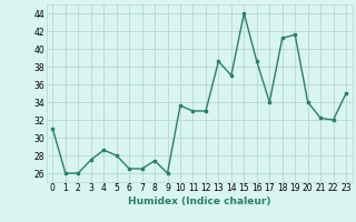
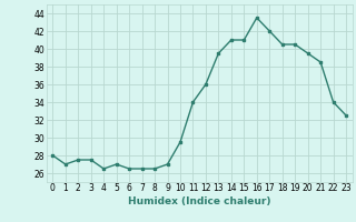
0: 31.0 -> 28.0
1: 26.0 -> 27.0
2: 26.0 -> 27.5
4: 28.6 -> 26.5
5: 28.0 -> 27.0
8: 27.4 -> 26.5
9: 26.0 -> 27.0
10: 33.6 -> 29.5
11: 33.0 -> 34.0
12: 33.0 -> 36.0
13: 38.6 -> 39.5
14: 37.0 -> 41.0
15: 44.0 -> 41.0
16: 38.6 -> 43.5
17: 34.0 -> 42.0
18: 41.2 -> 40.5
19: 41.6 -> 40.5
20: 34.0 -> 39.5
21: 32.2 -> 38.5
22: 32.0 -> 34.0
23: 35.0 -> 32.5
